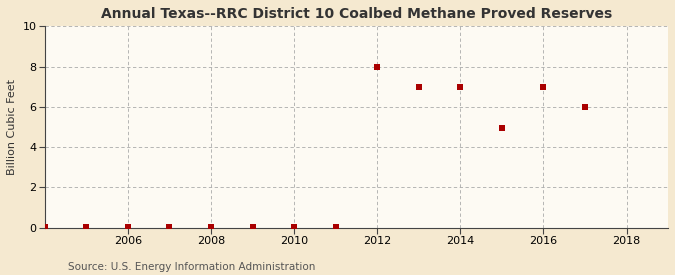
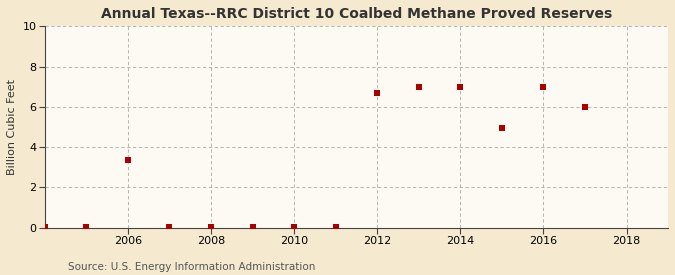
2006: 0.02 -> 3.35
2012: 7.97 -> 6.70
